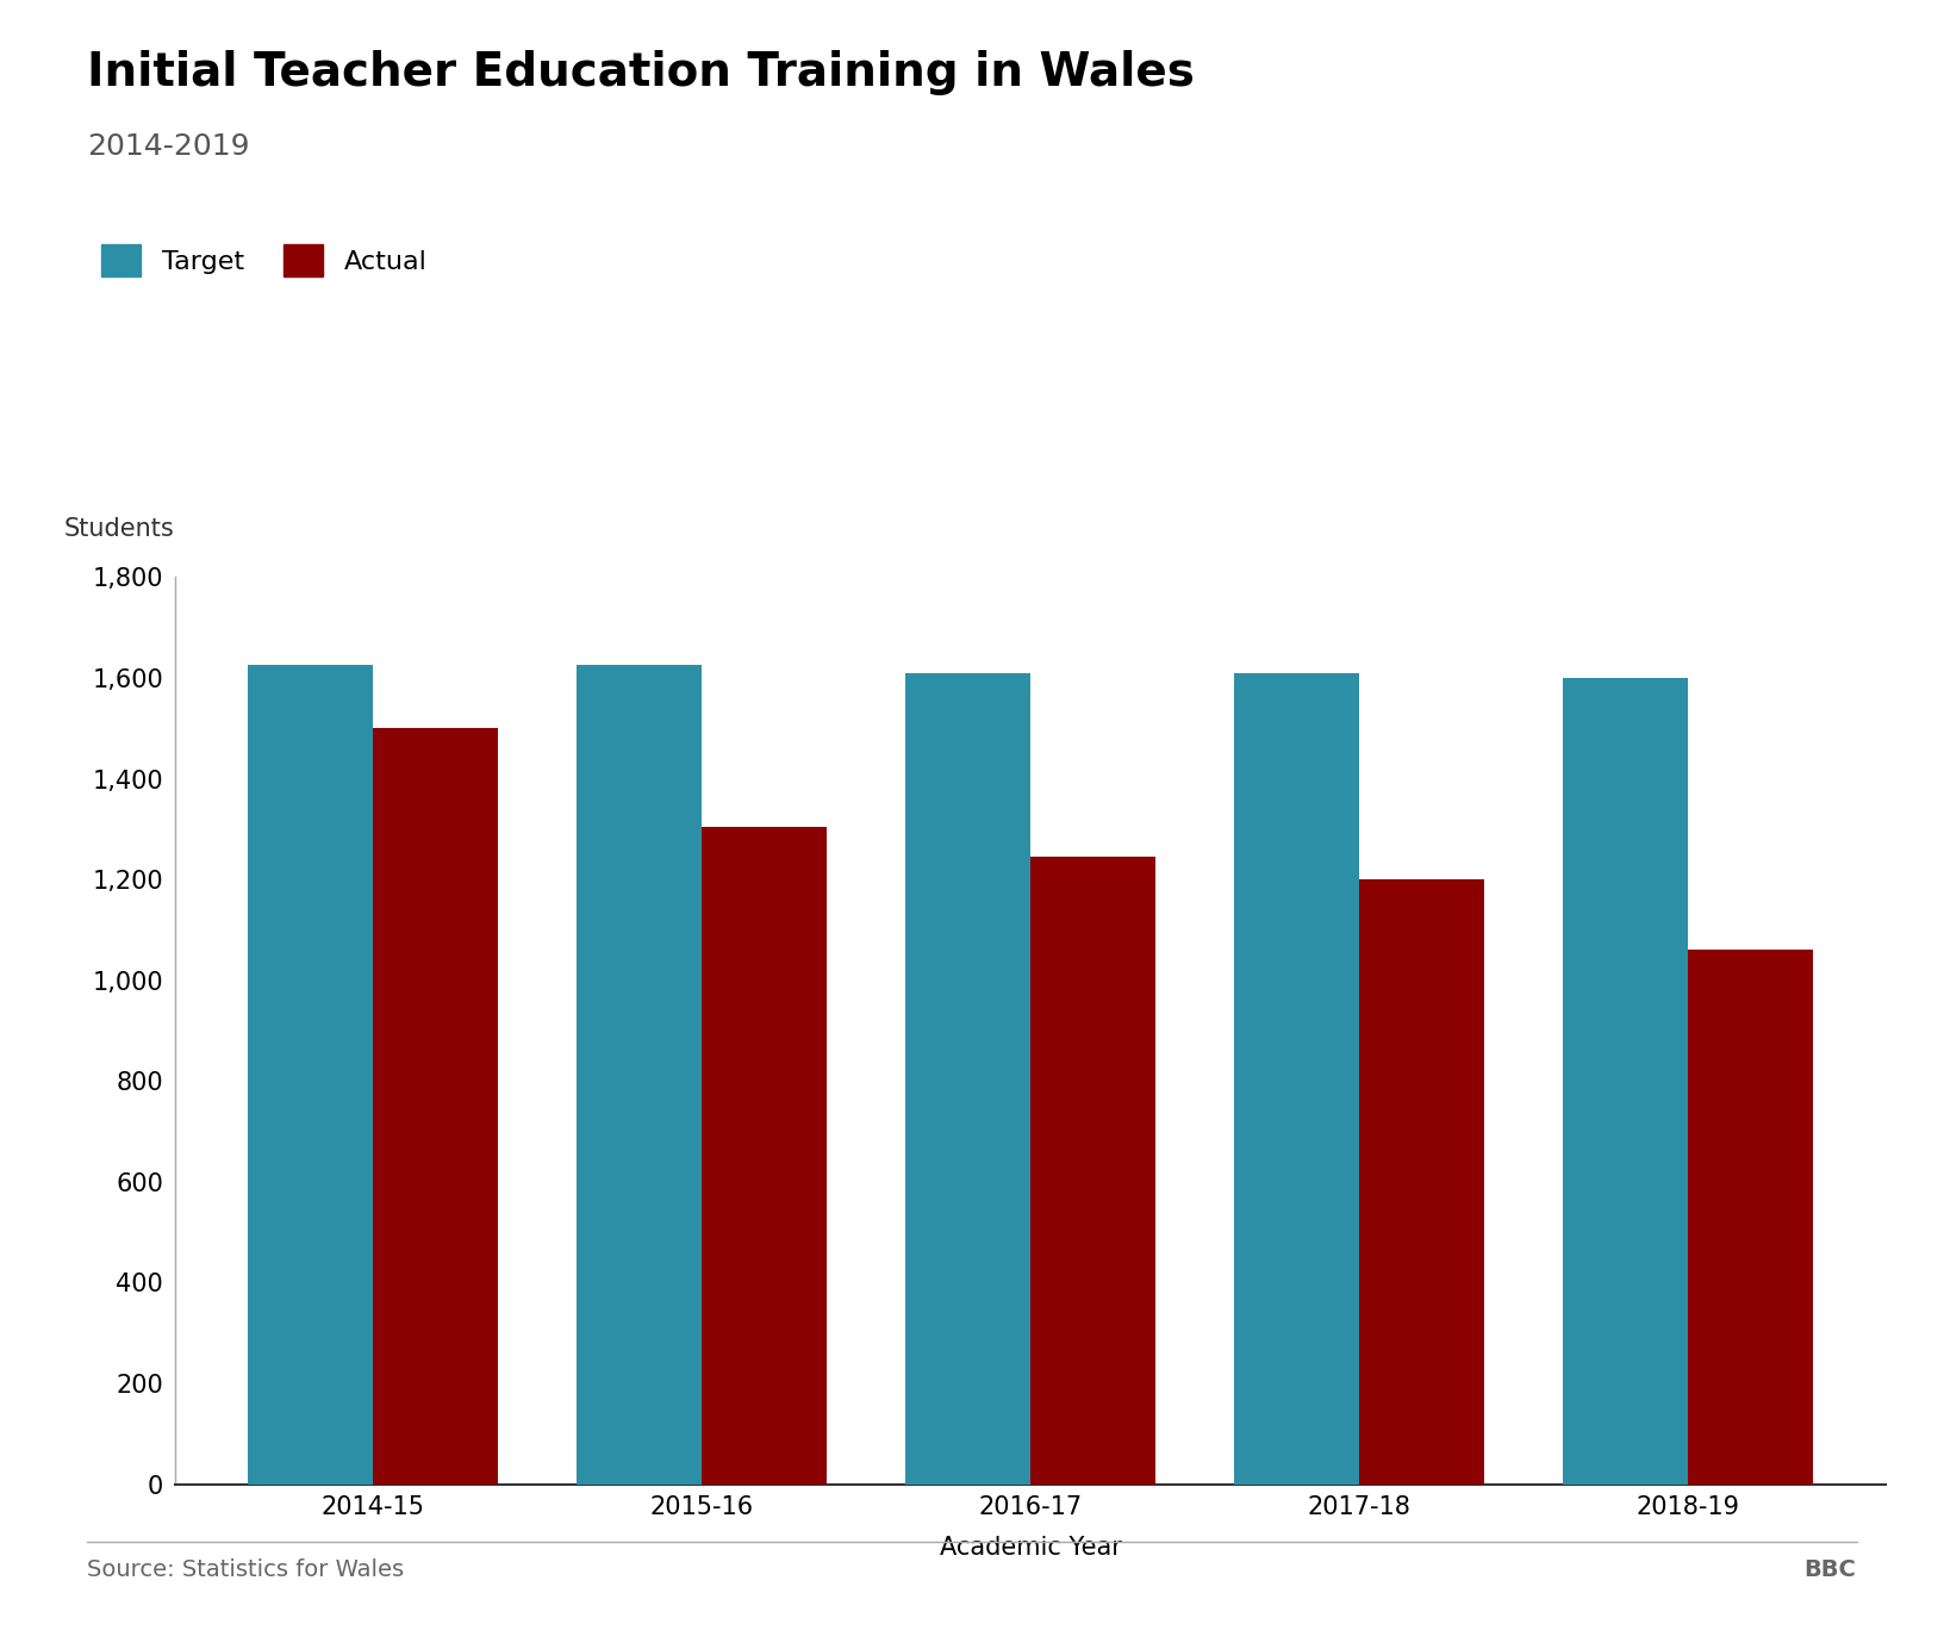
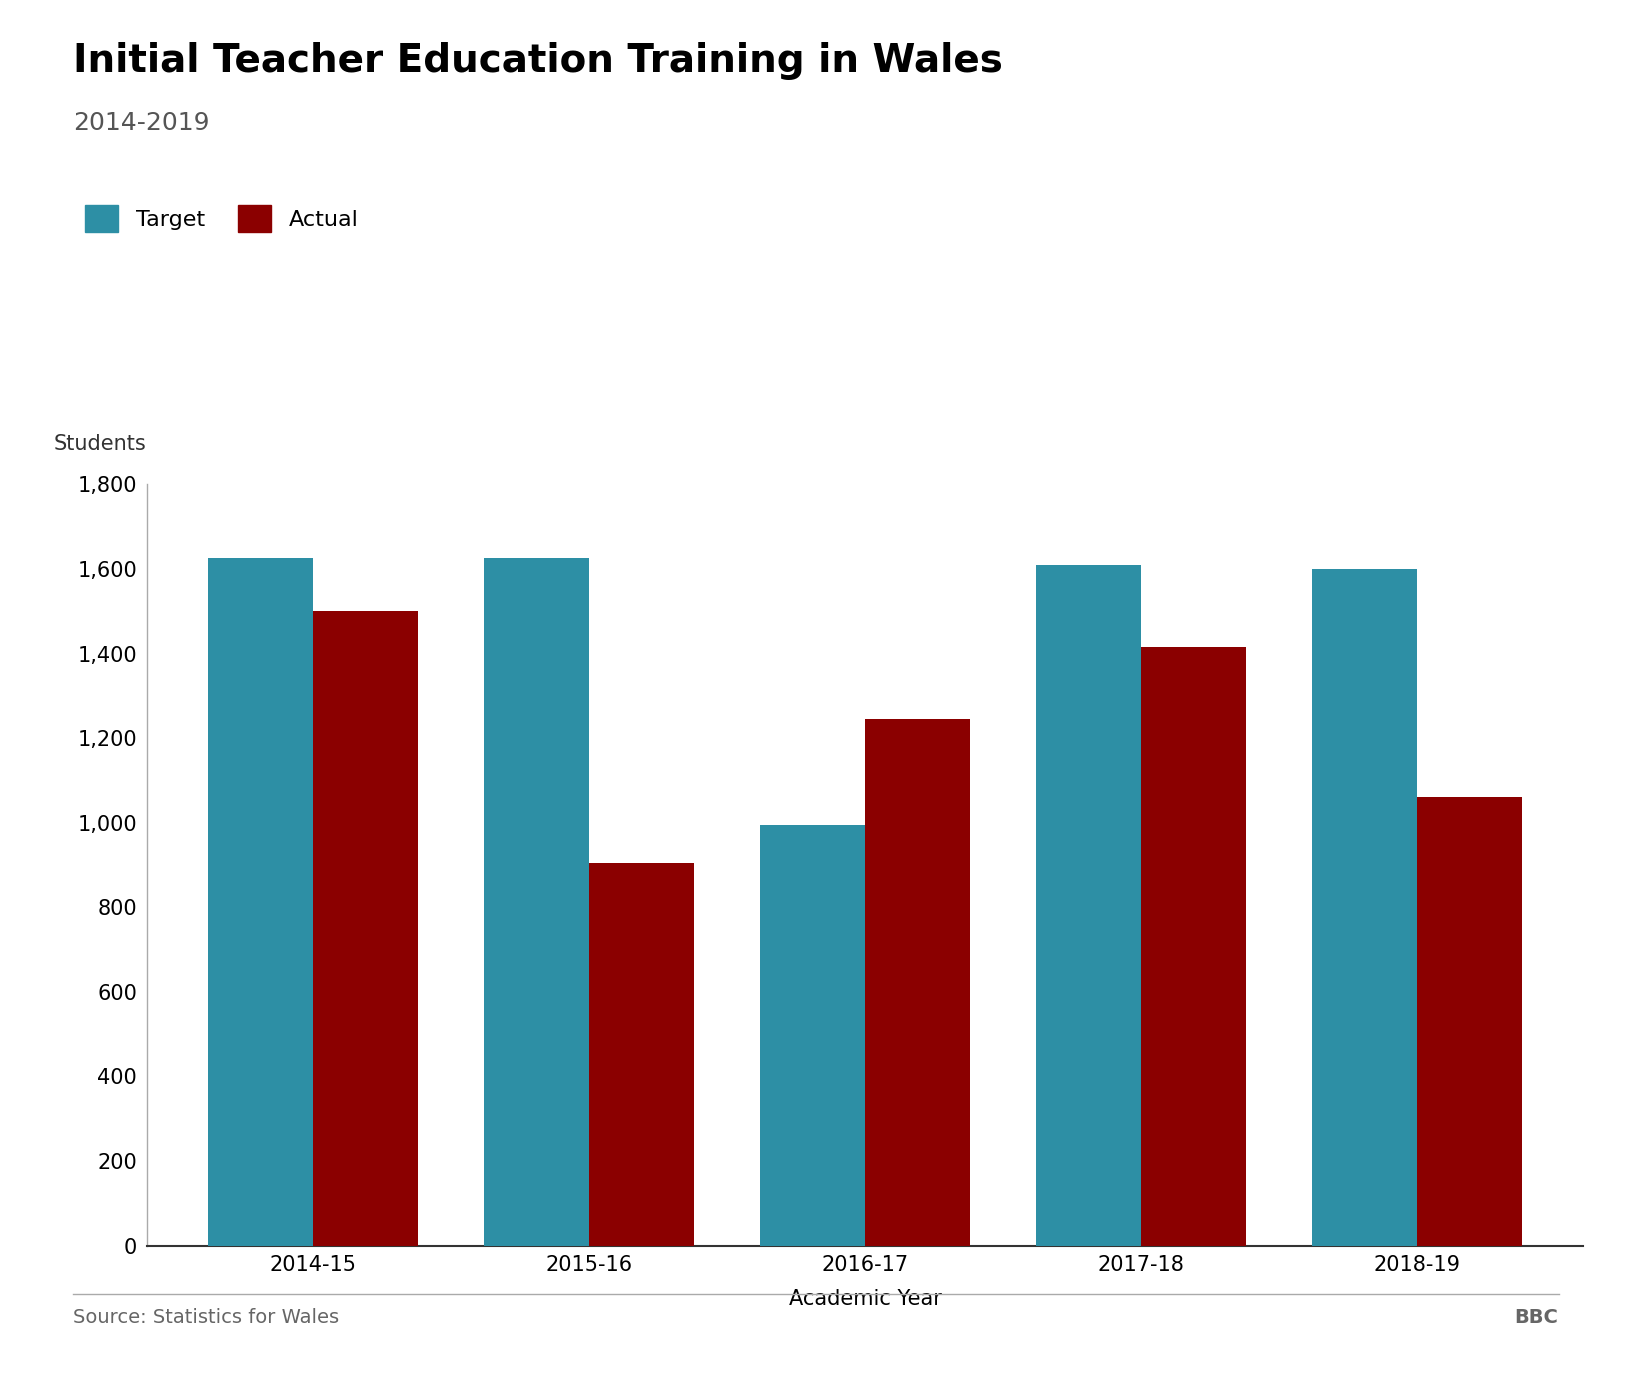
Actual/2015-16: 1,305 -> 905
Target/2016-17: 1,610 -> 995
Actual/2017-18: 1,200 -> 1,415
